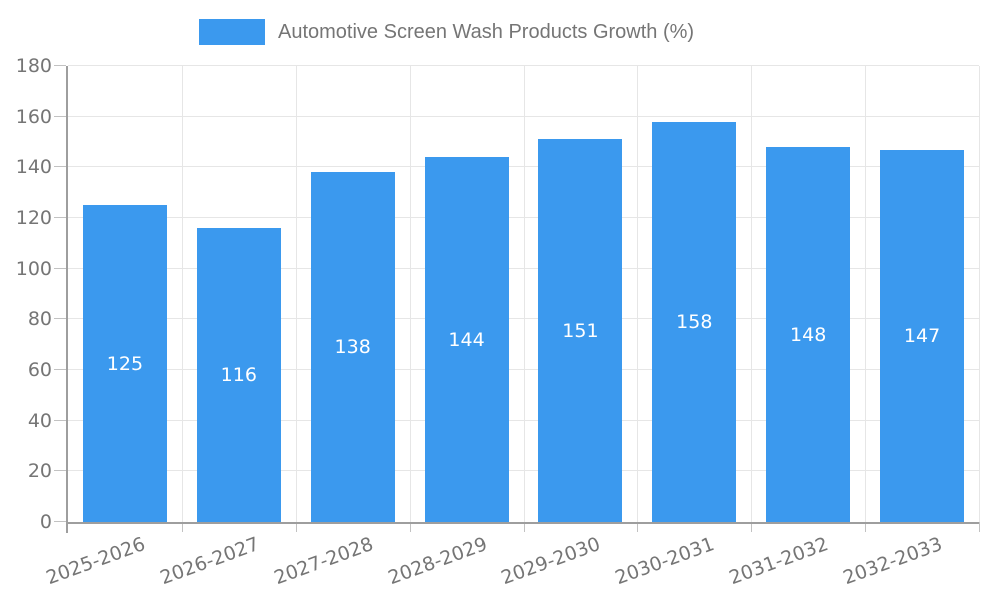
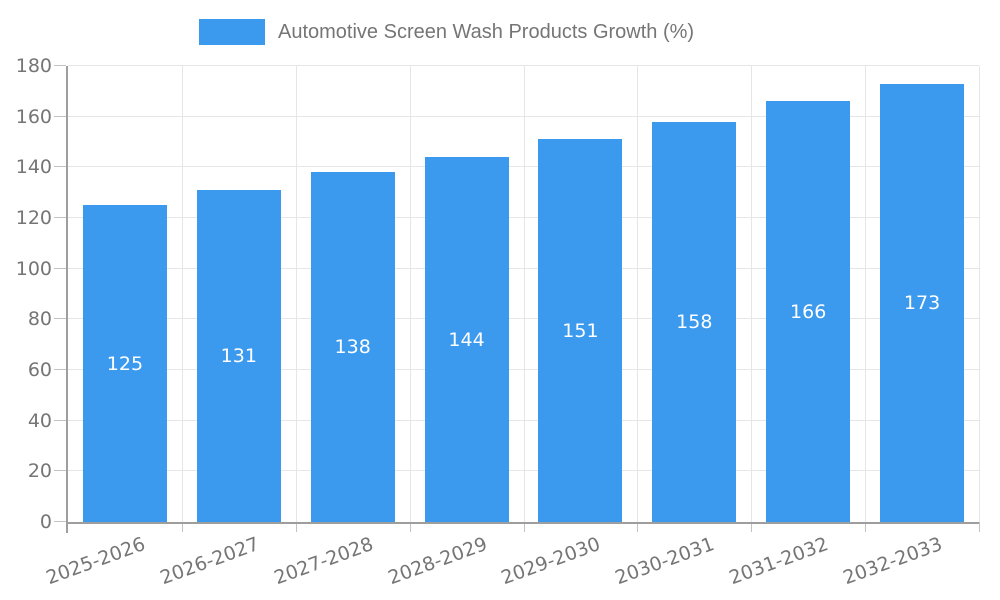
2026-2027: 116 -> 131
2031-2032: 148 -> 166
2032-2033: 147 -> 173
